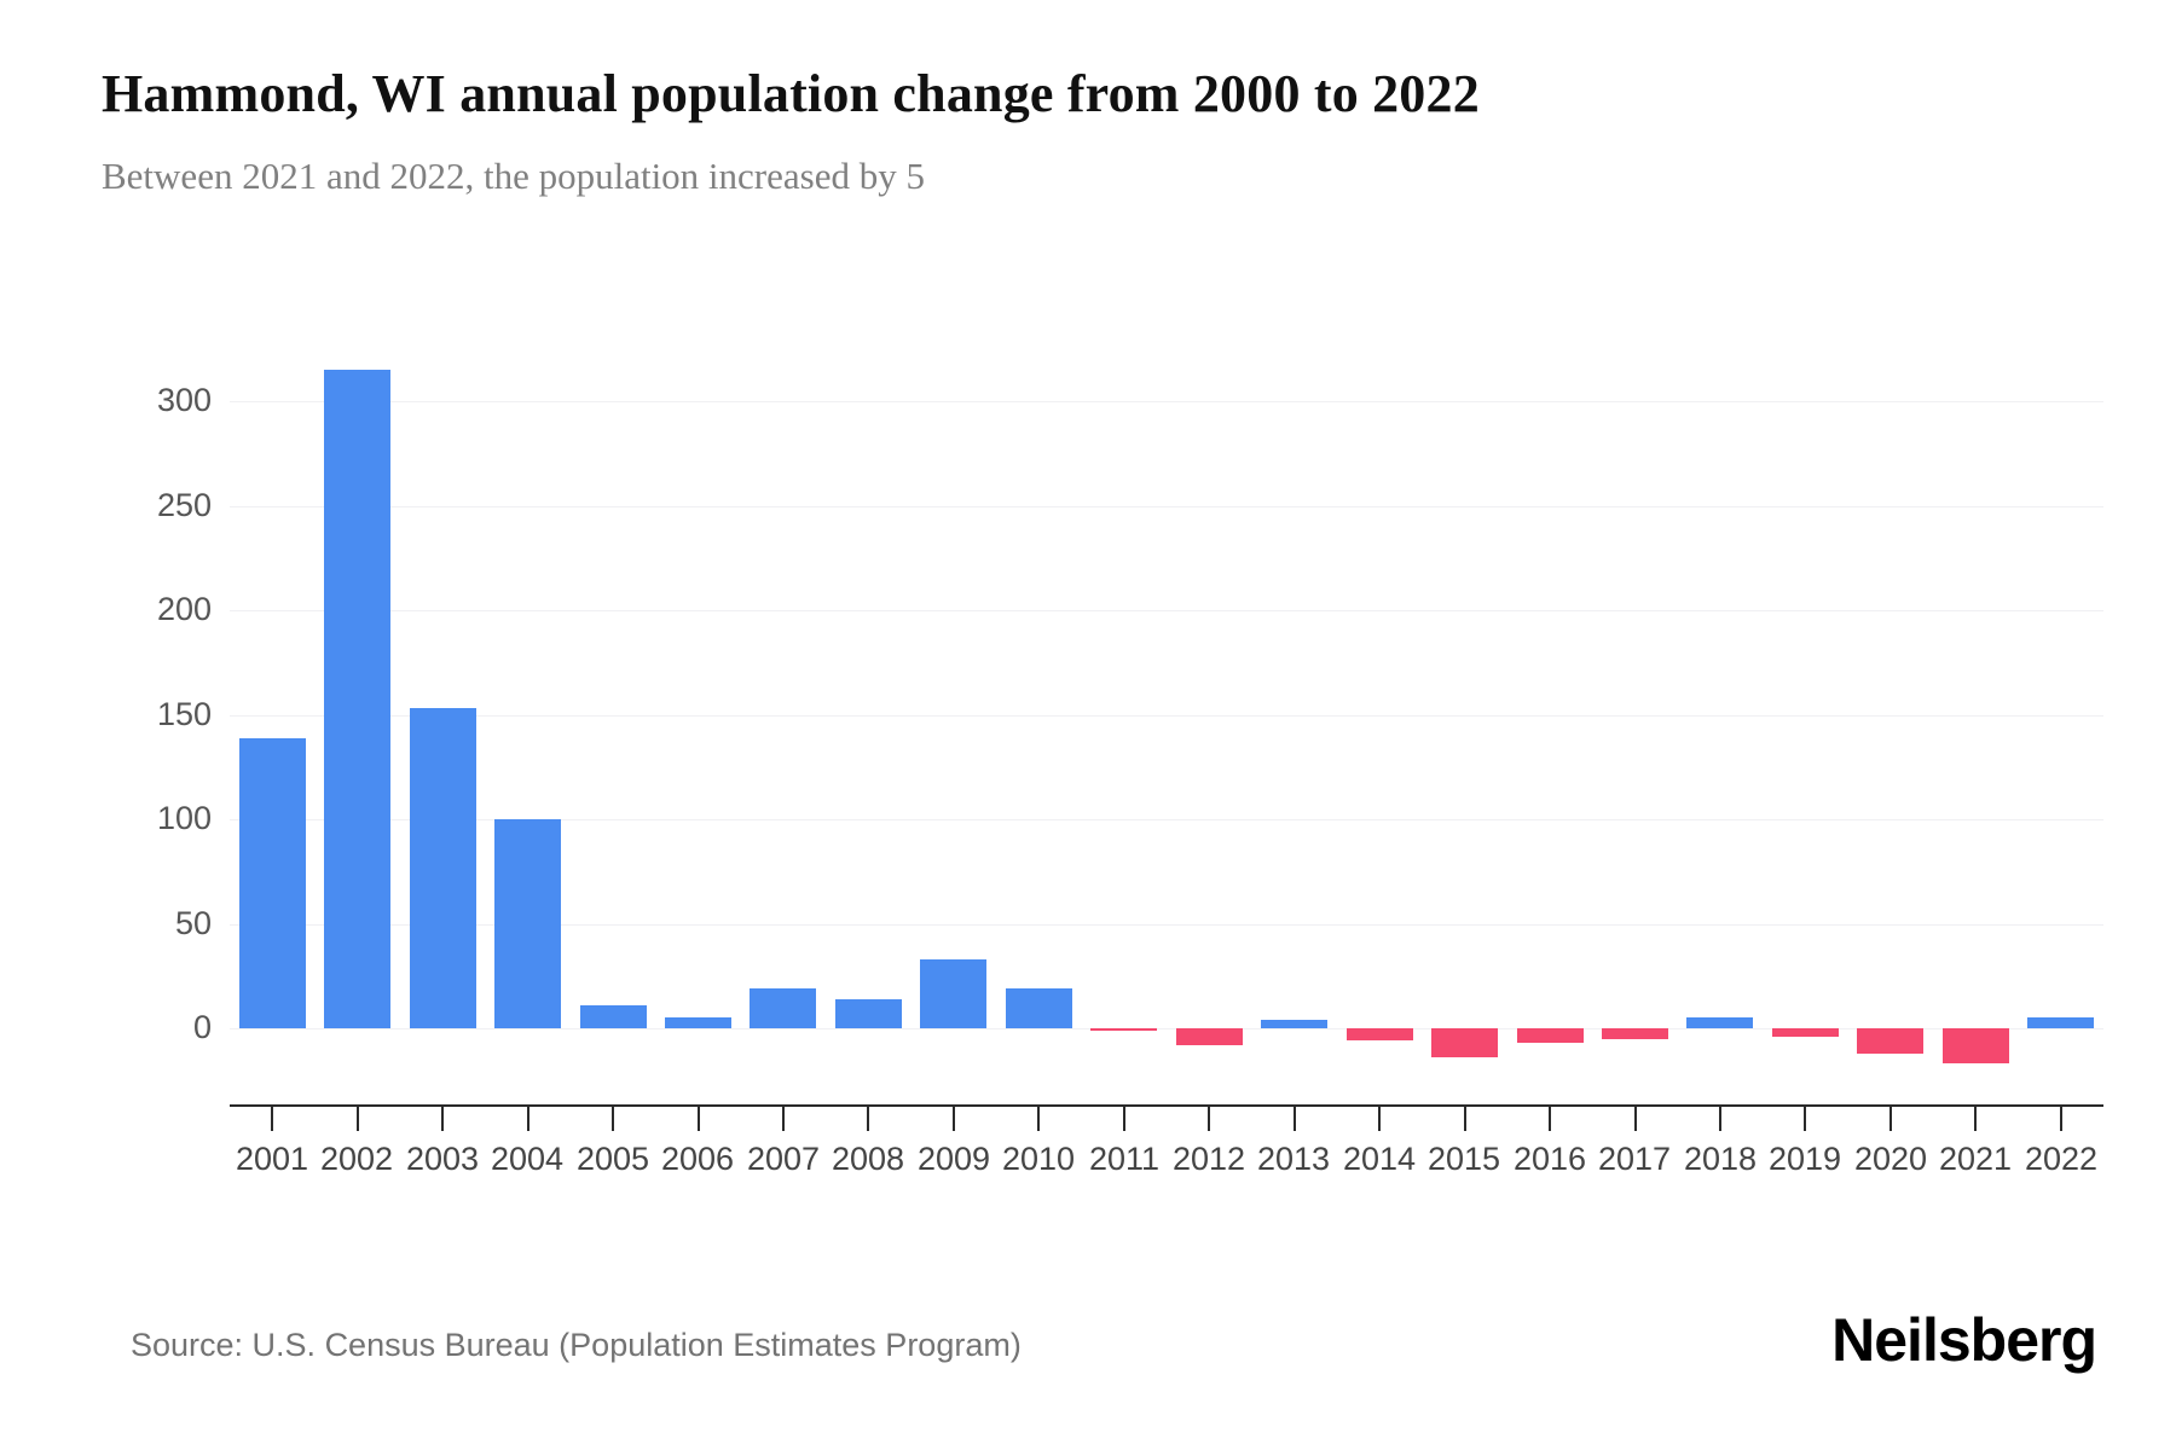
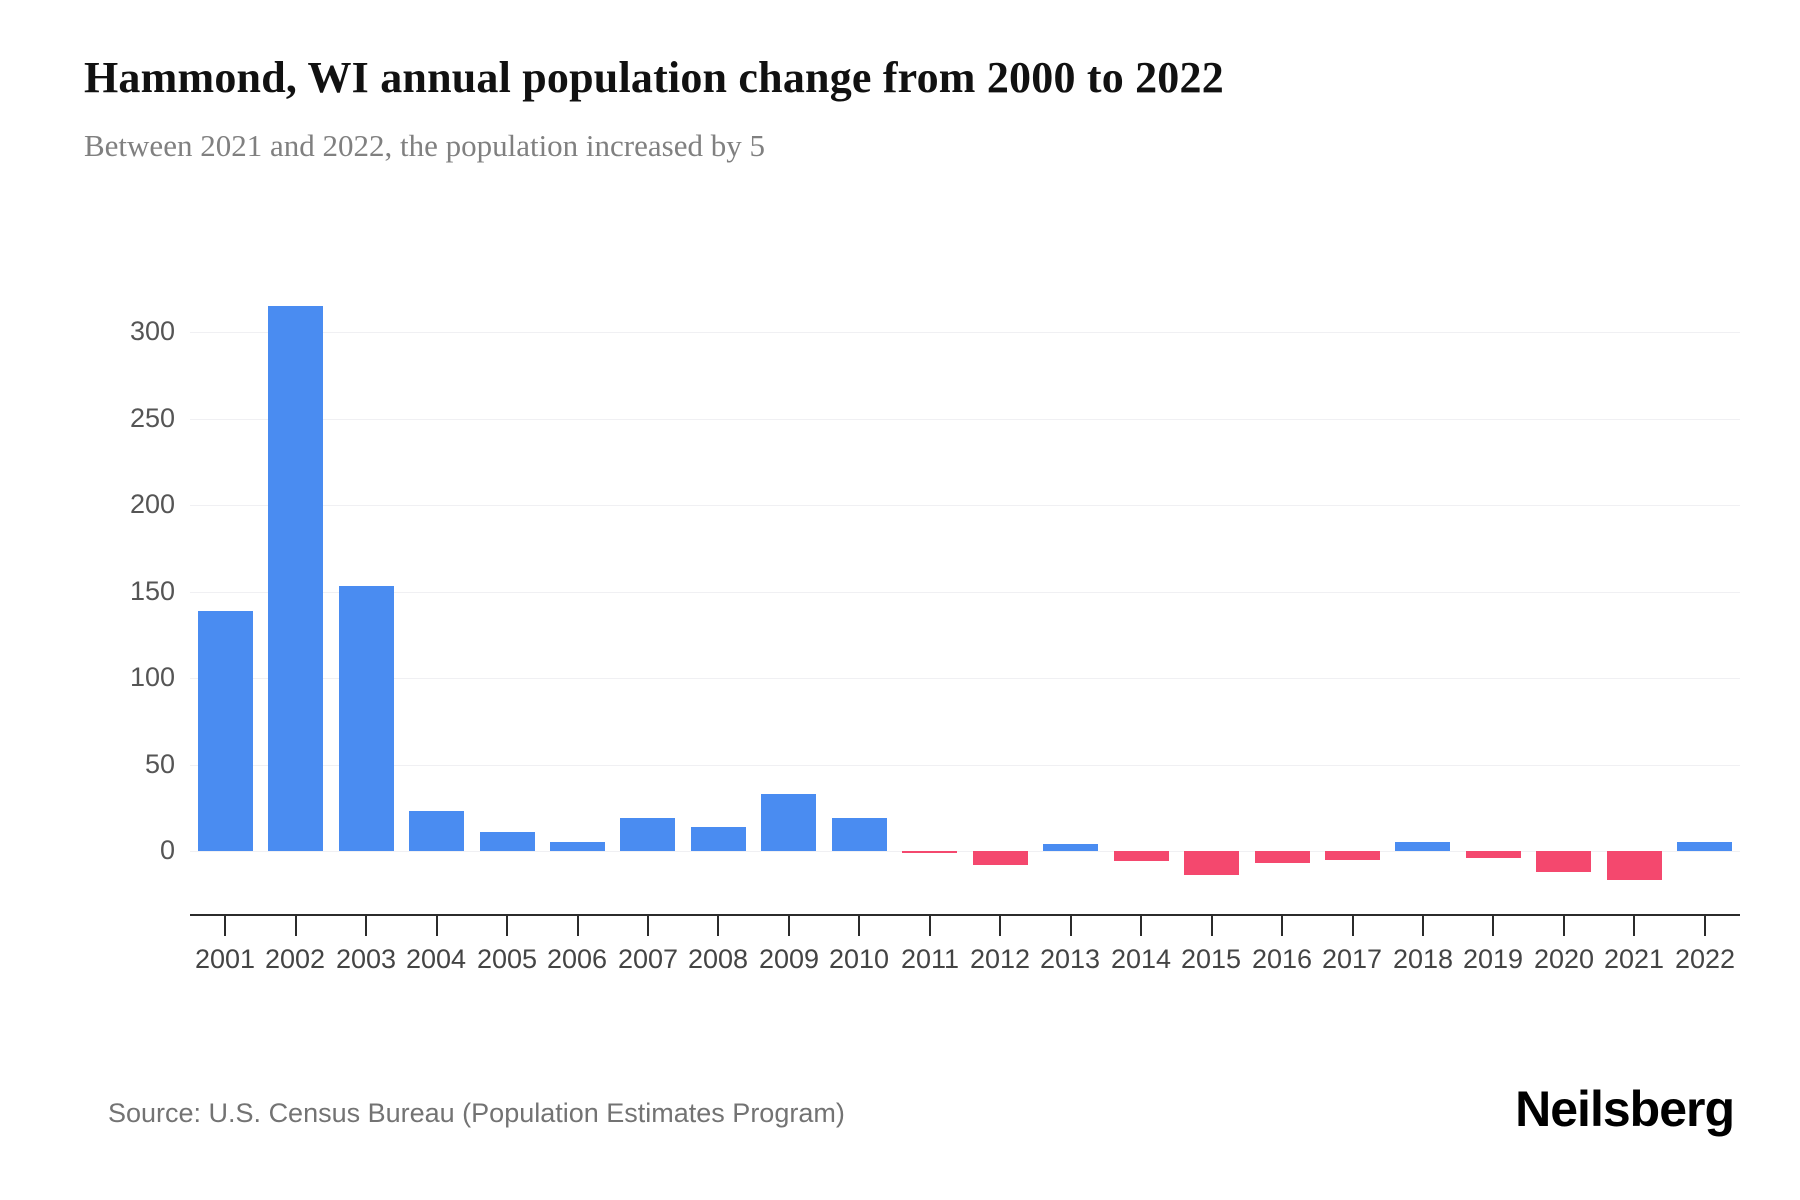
2004: 100 -> 23
